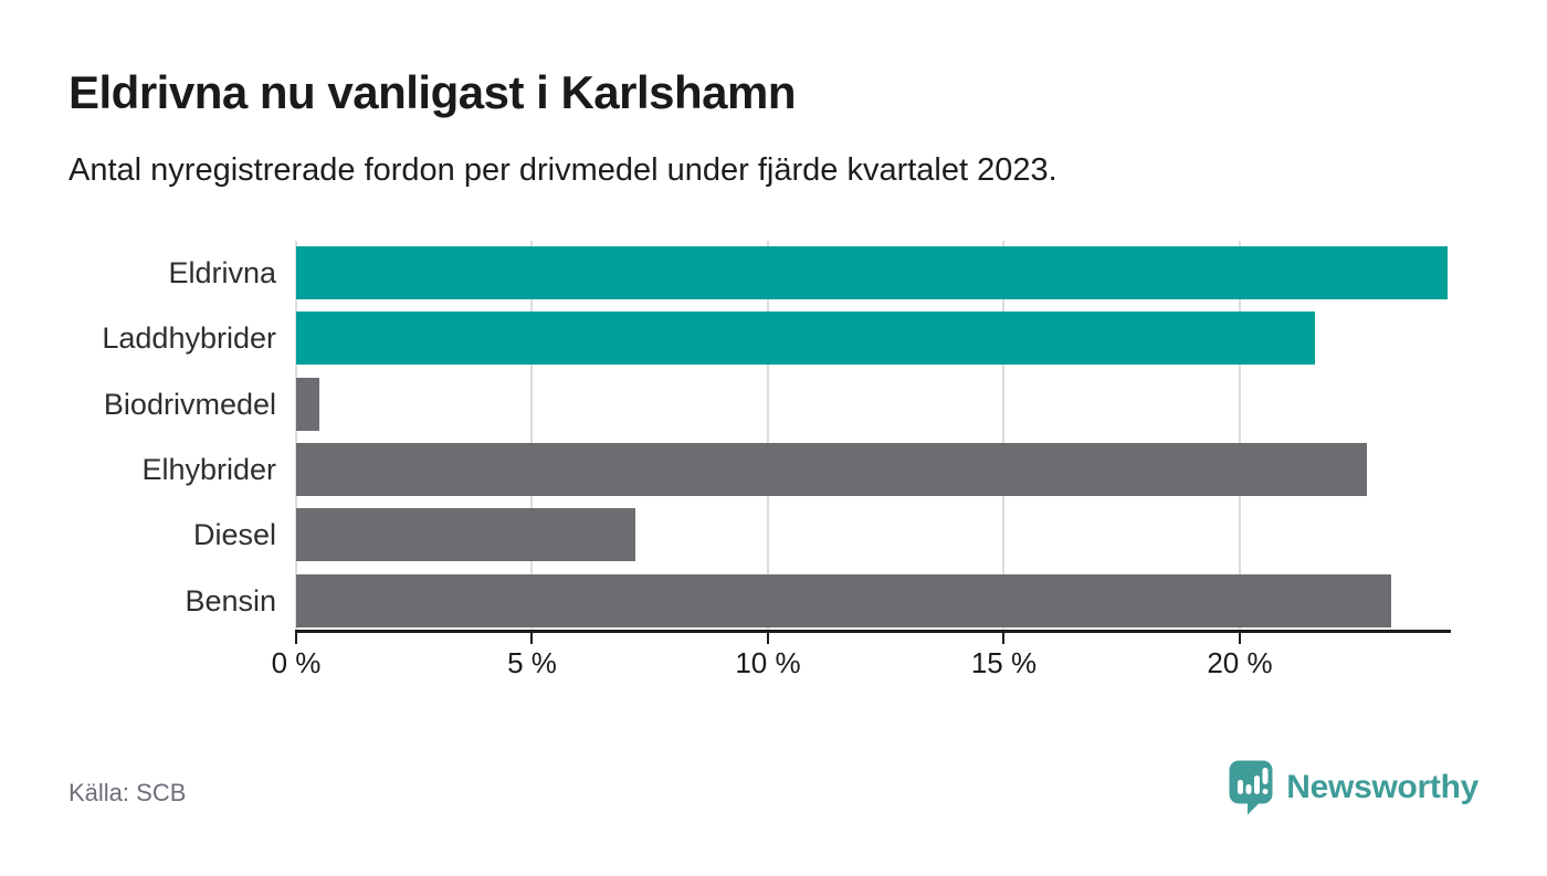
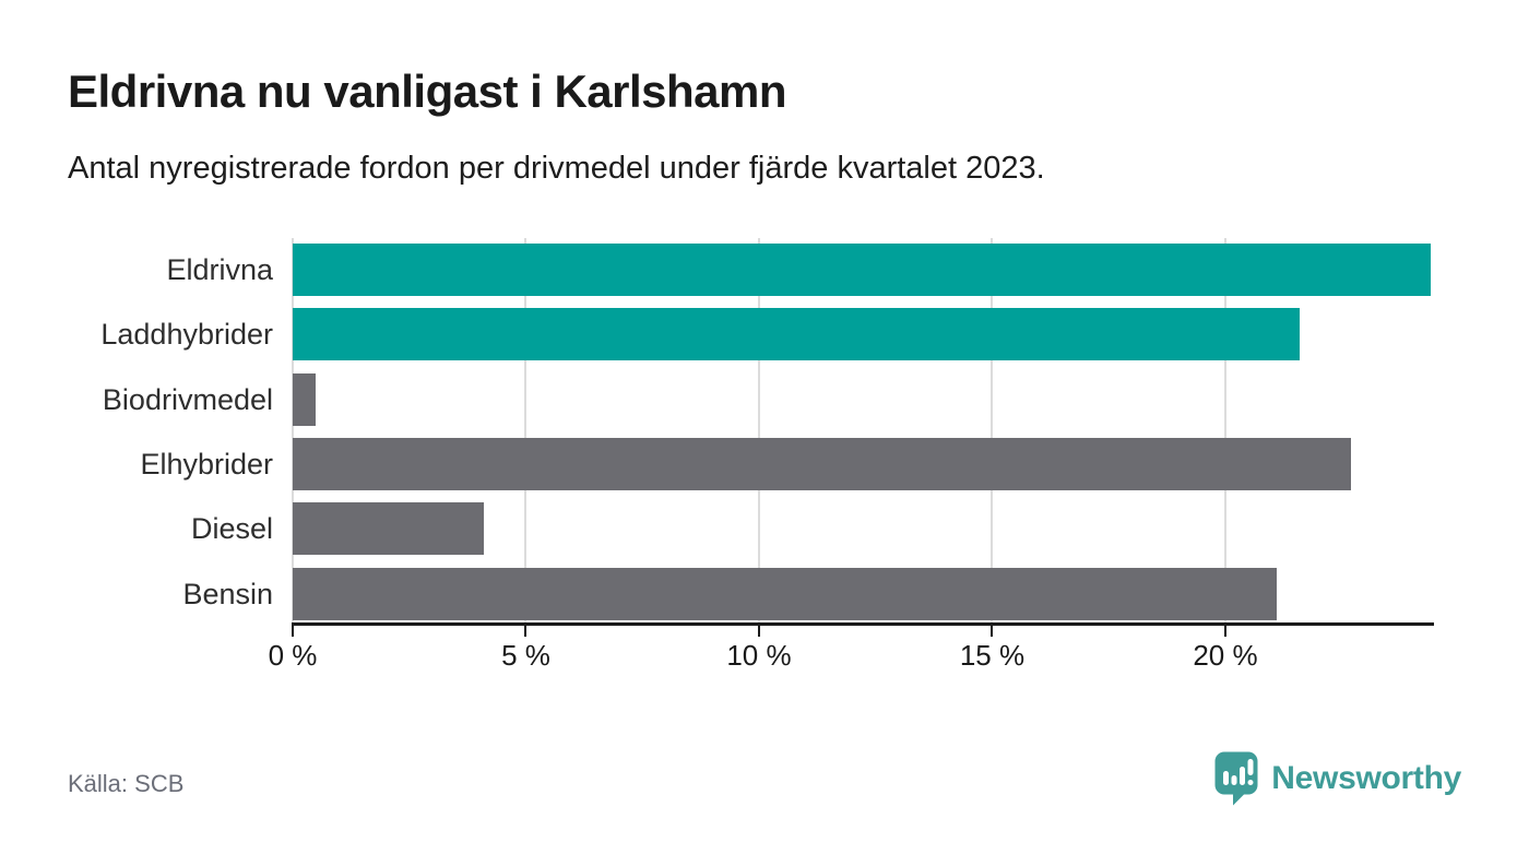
Diesel: 7.2% -> 4.1%
Bensin: 23.2% -> 21.1%
